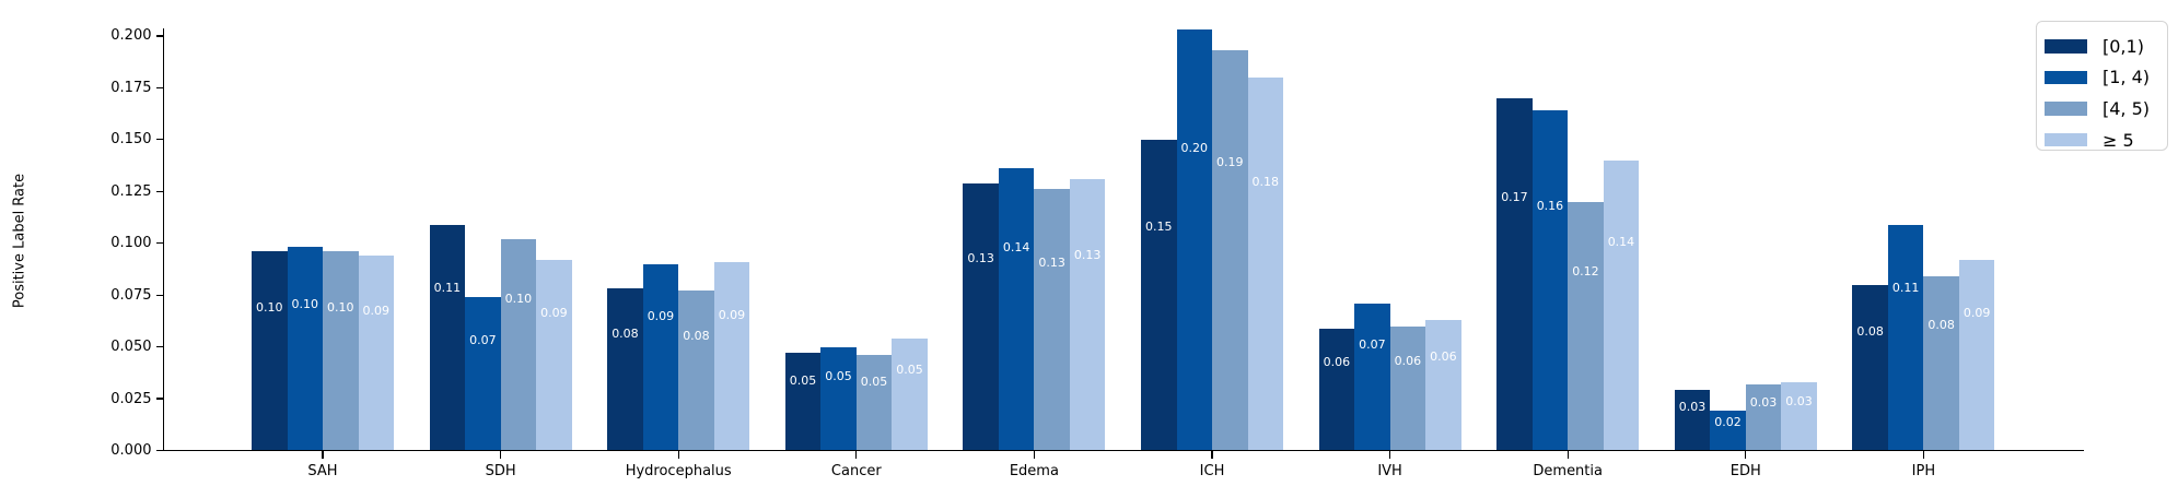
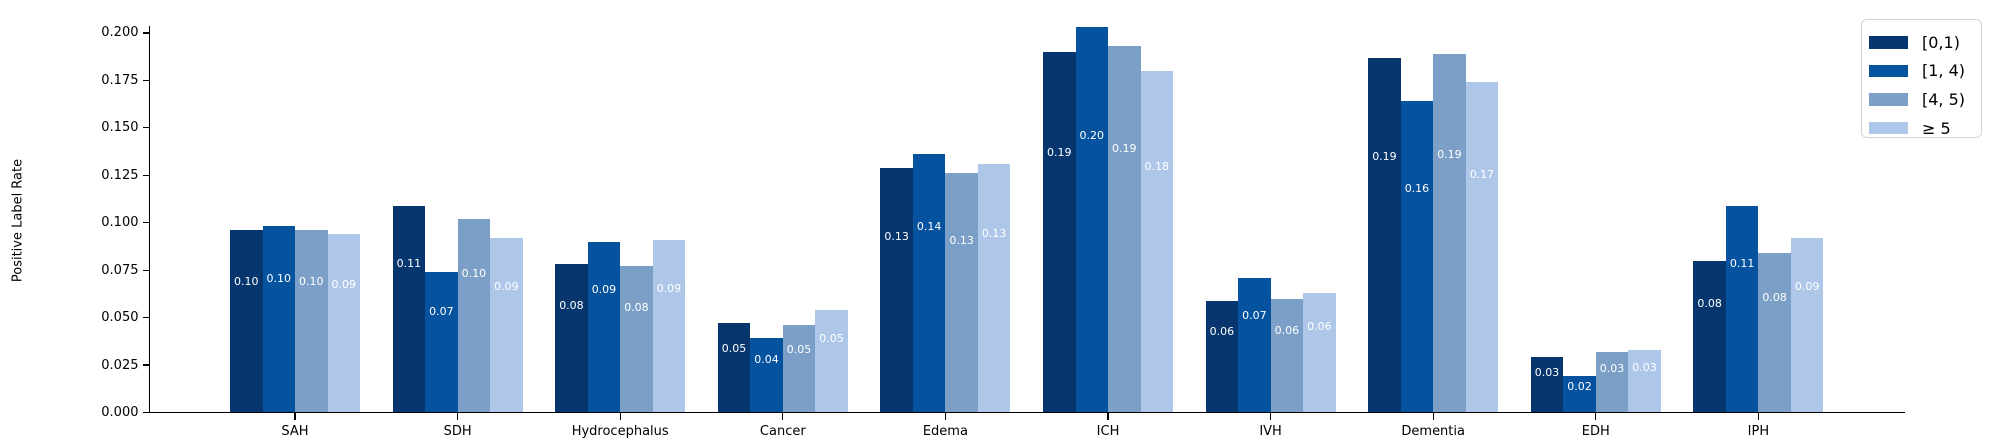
[1, 4)/Cancer: 0.05 -> 0.04
[0,1)/ICH: 0.15 -> 0.19
[0,1)/Dementia: 0.17 -> 0.19
[4, 5)/Dementia: 0.12 -> 0.19
≥ 5/Dementia: 0.14 -> 0.17
